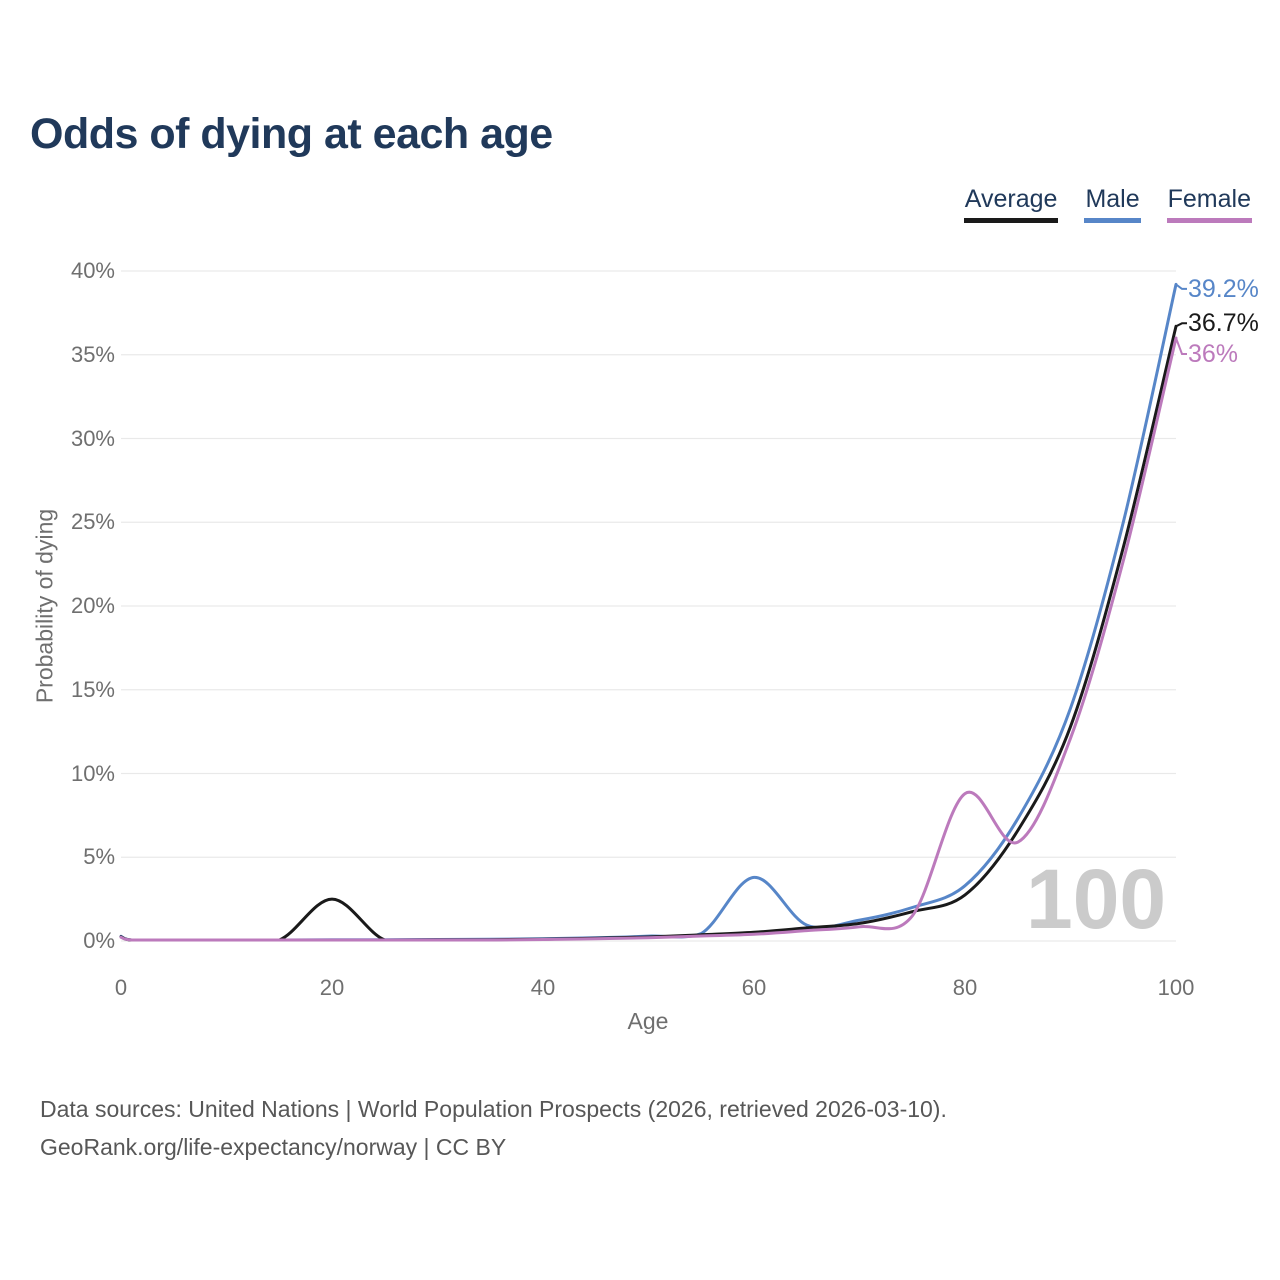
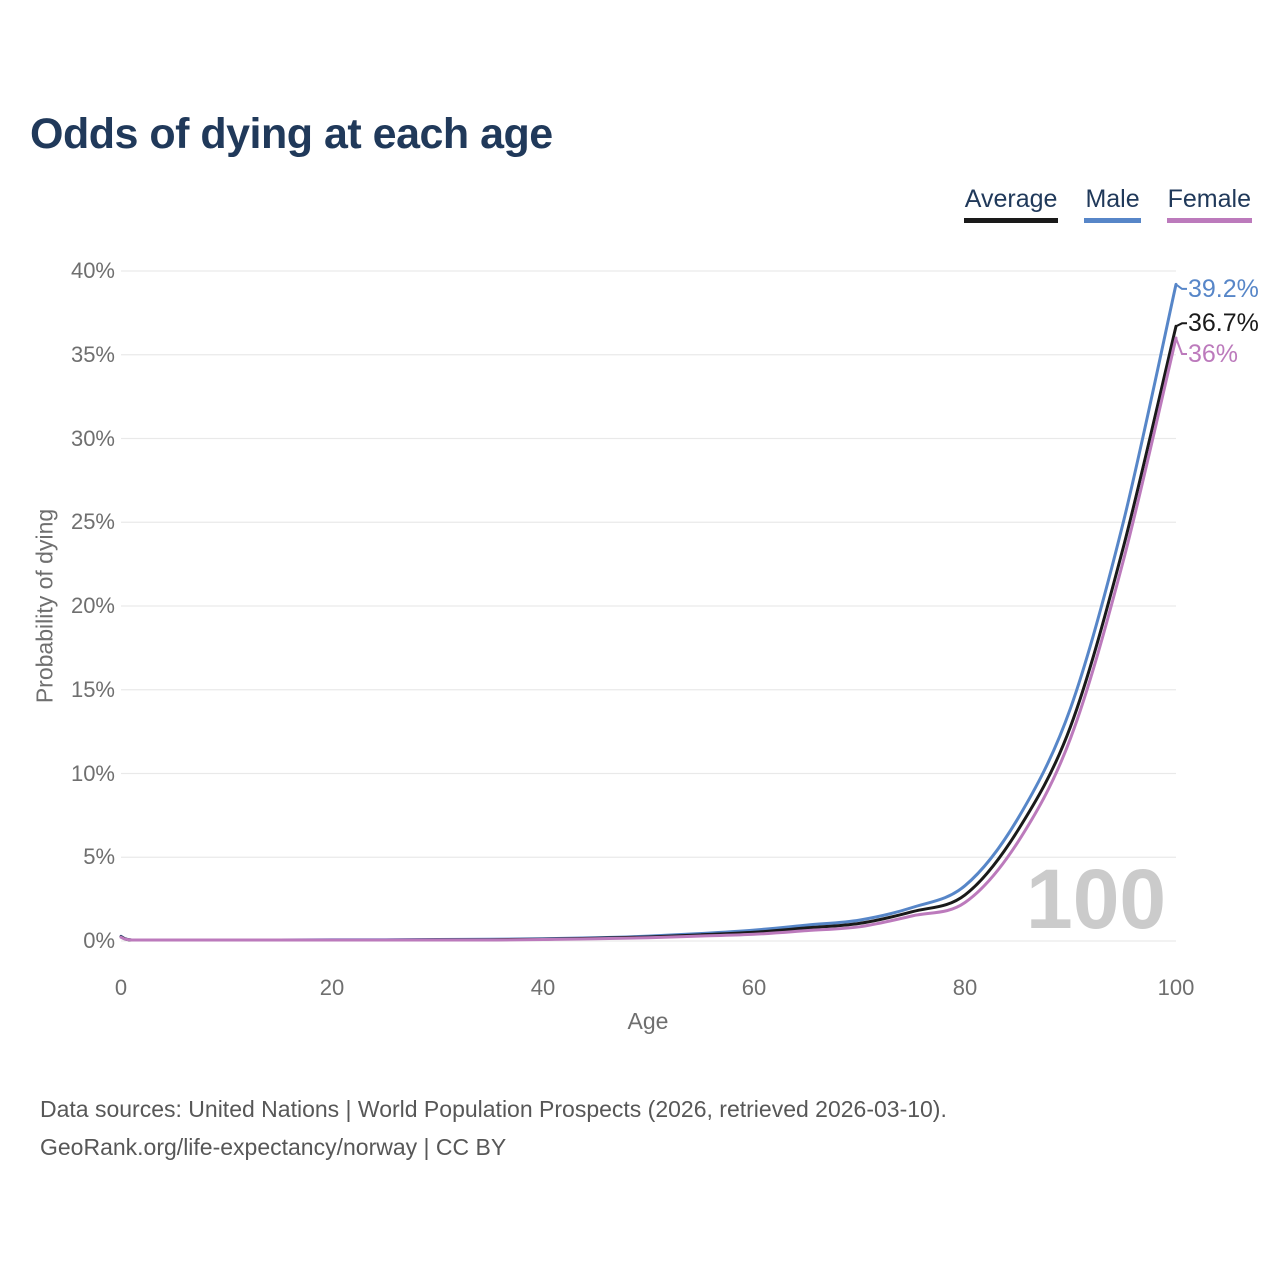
Average/20: 2.5% -> 0.1%
Male/60: 3.8% -> 0.7%
Female/80: 8.8% -> 2.3%
